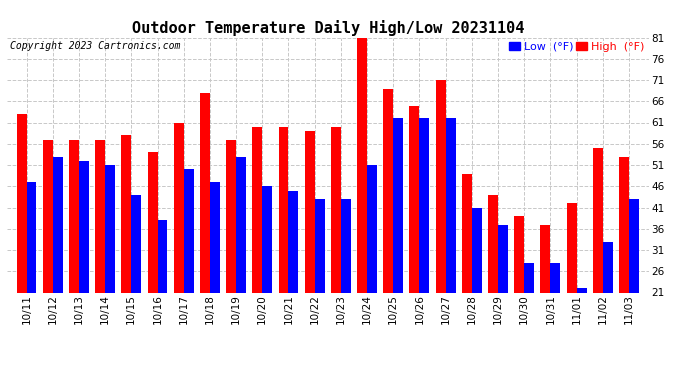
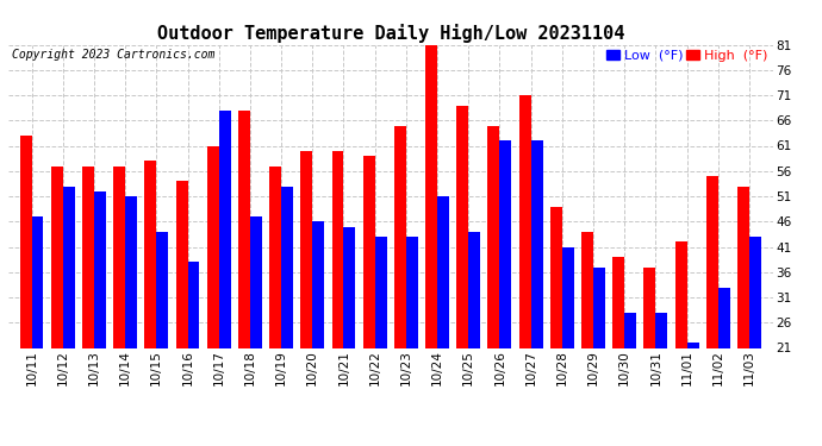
Low (°F)/10/17: 50 -> 68
High (°F)/10/23: 60 -> 65
Low (°F)/10/25: 62 -> 44
